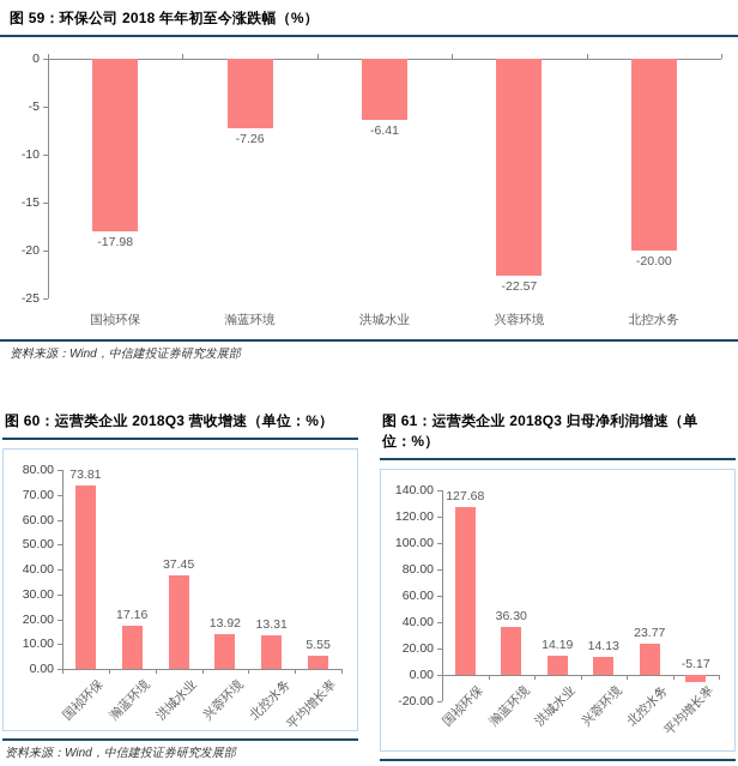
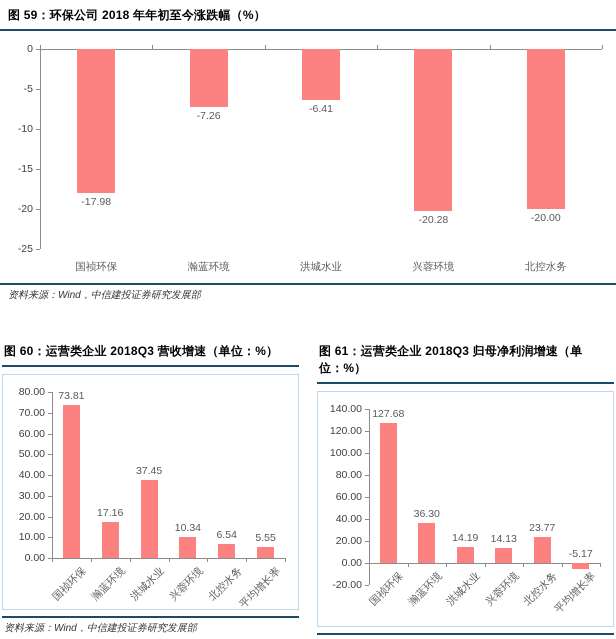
图 59：环保公司 2018 年年初至今涨跌幅（%）/兴蓉环境: -22.57 -> -20.28
图 60：运营类企业 2018Q3 营收增速（单位：%）/兴蓉环境: 13.92 -> 10.34
图 60：运营类企业 2018Q3 营收增速（单位：%）/北控水务: 13.31 -> 6.54
